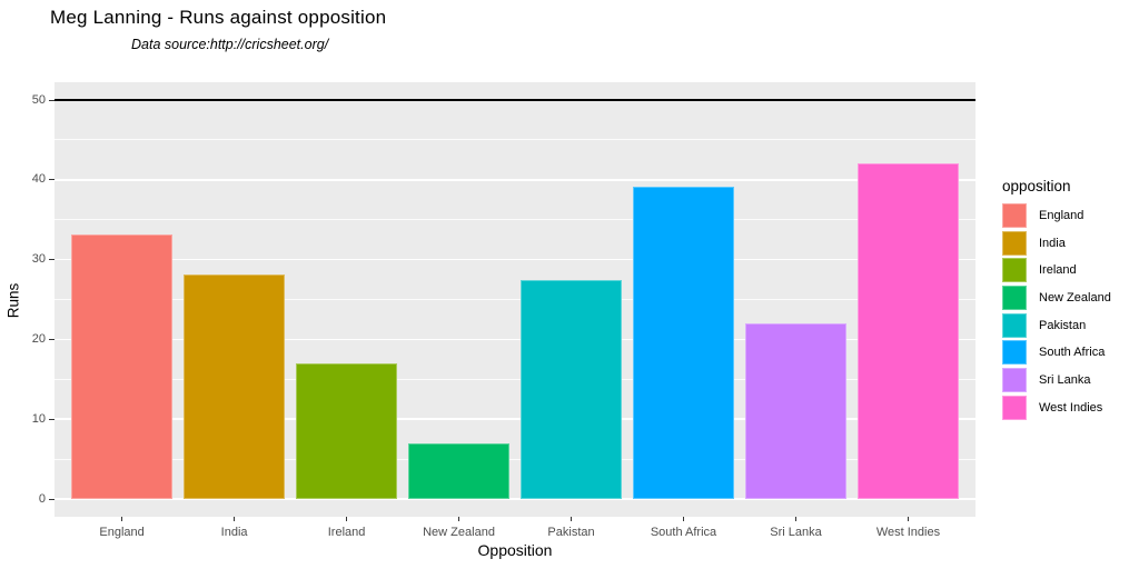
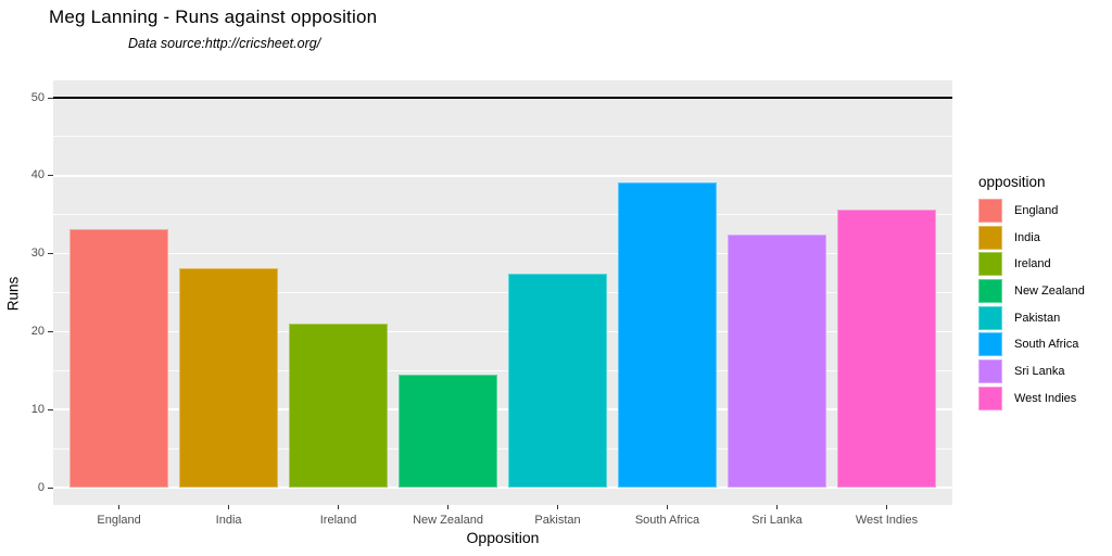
Ireland: 17 -> 21
New Zealand: 7 -> 14
Sri Lanka: 22 -> 32
West Indies: 42 -> 36
